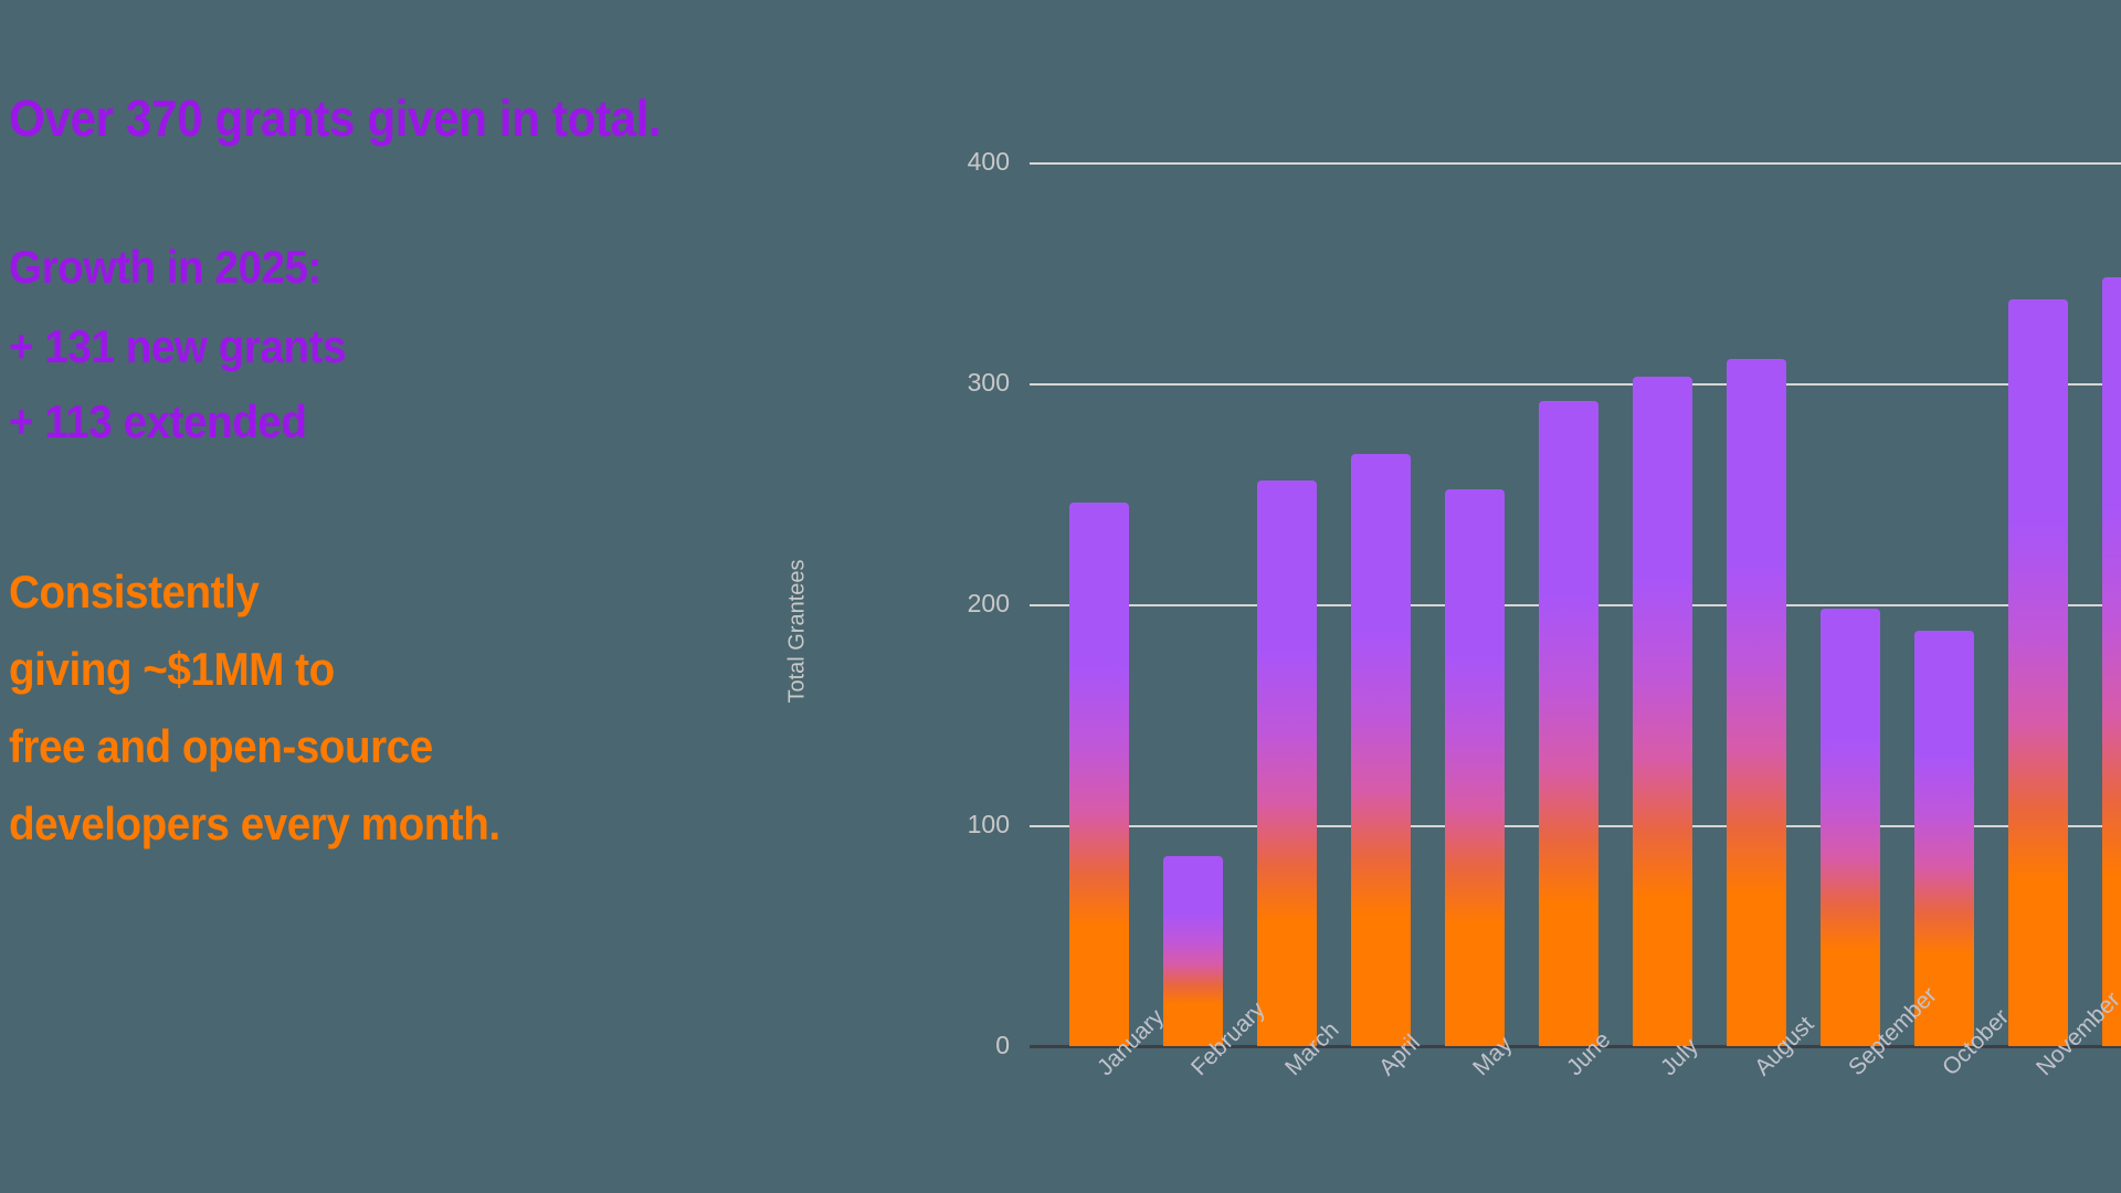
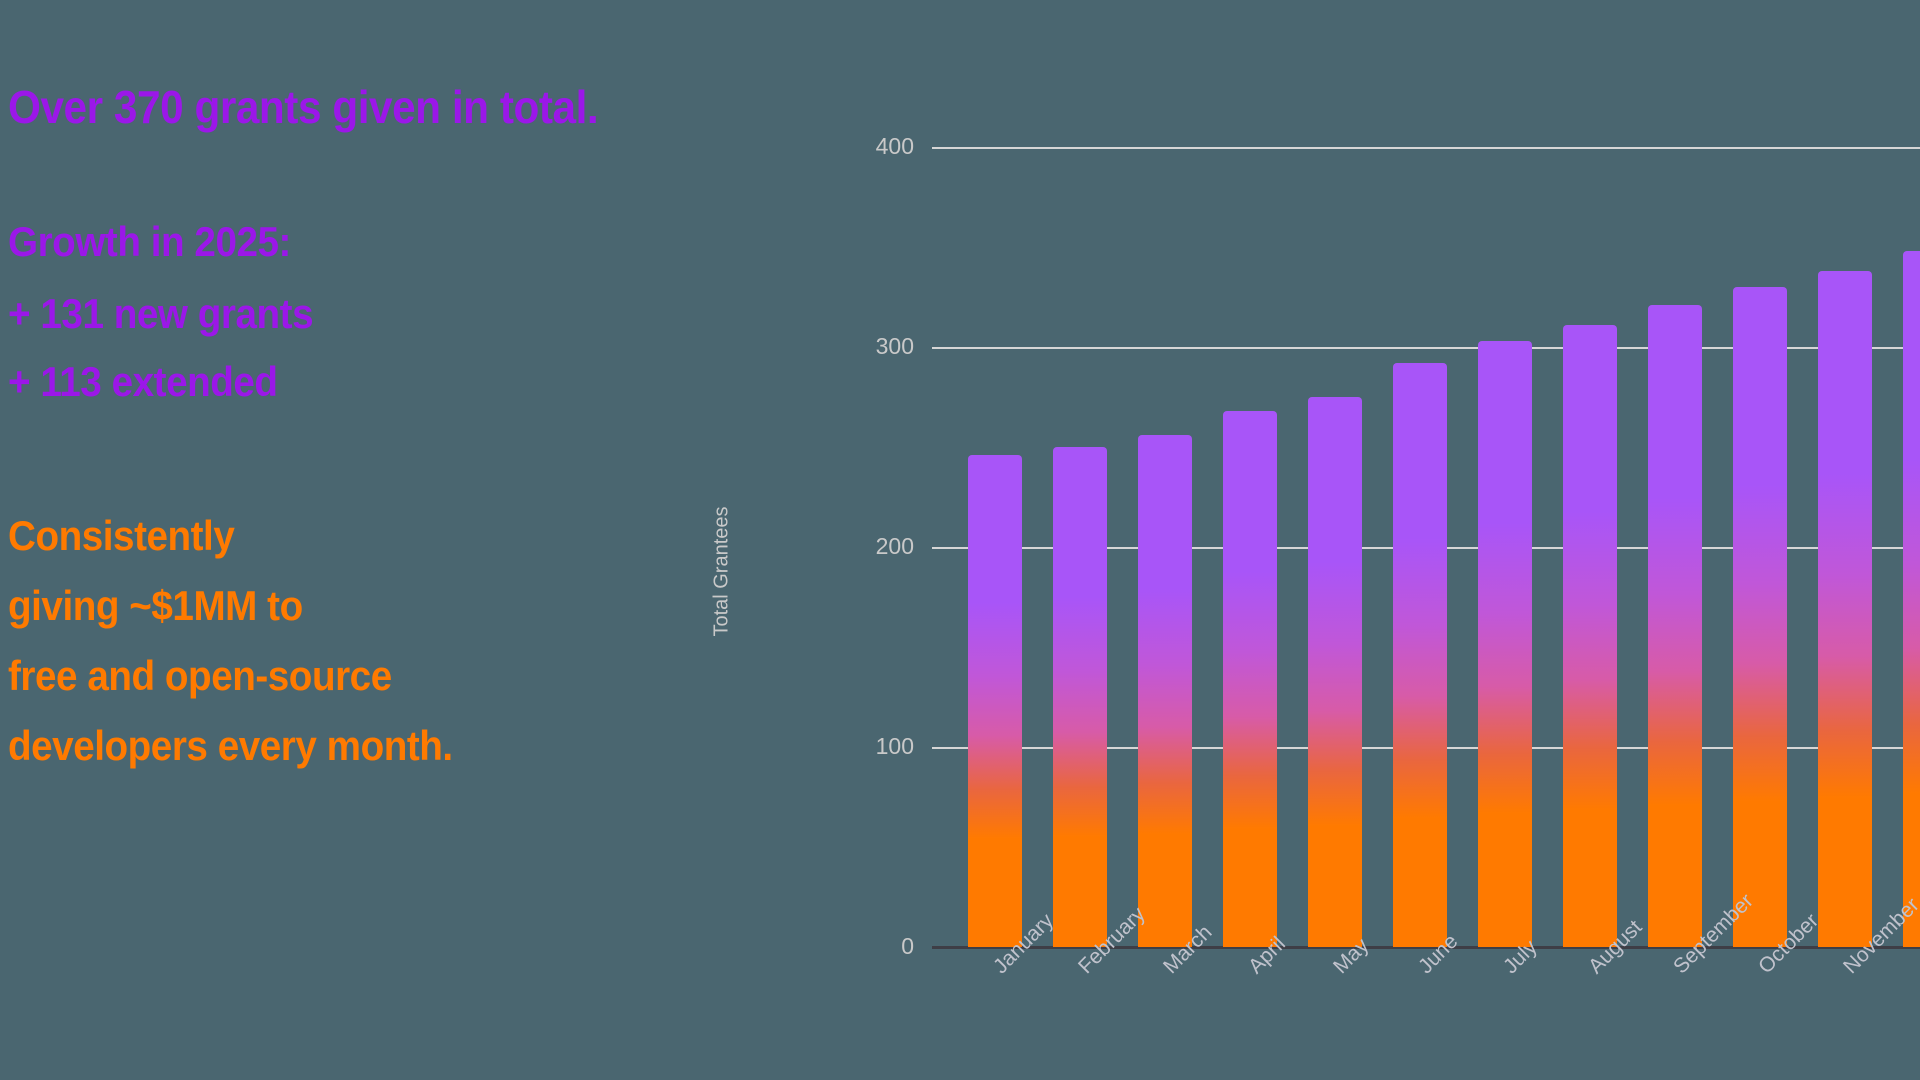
February: 86 -> 250
May: 252 -> 275
September: 198 -> 321
October: 188 -> 330
